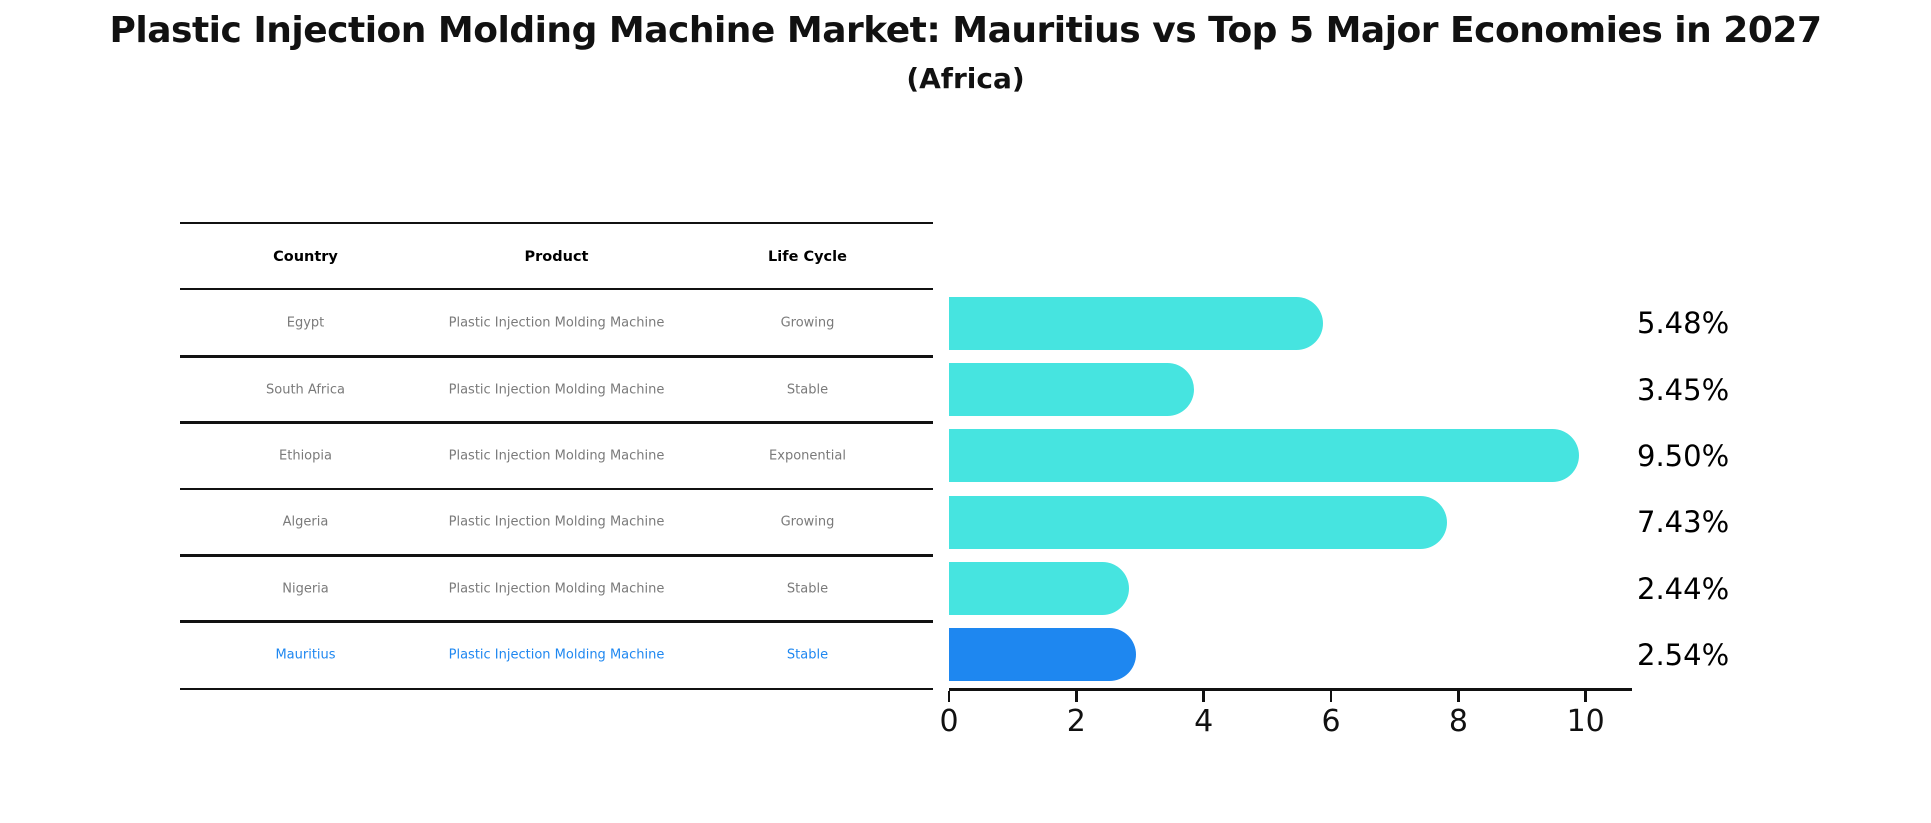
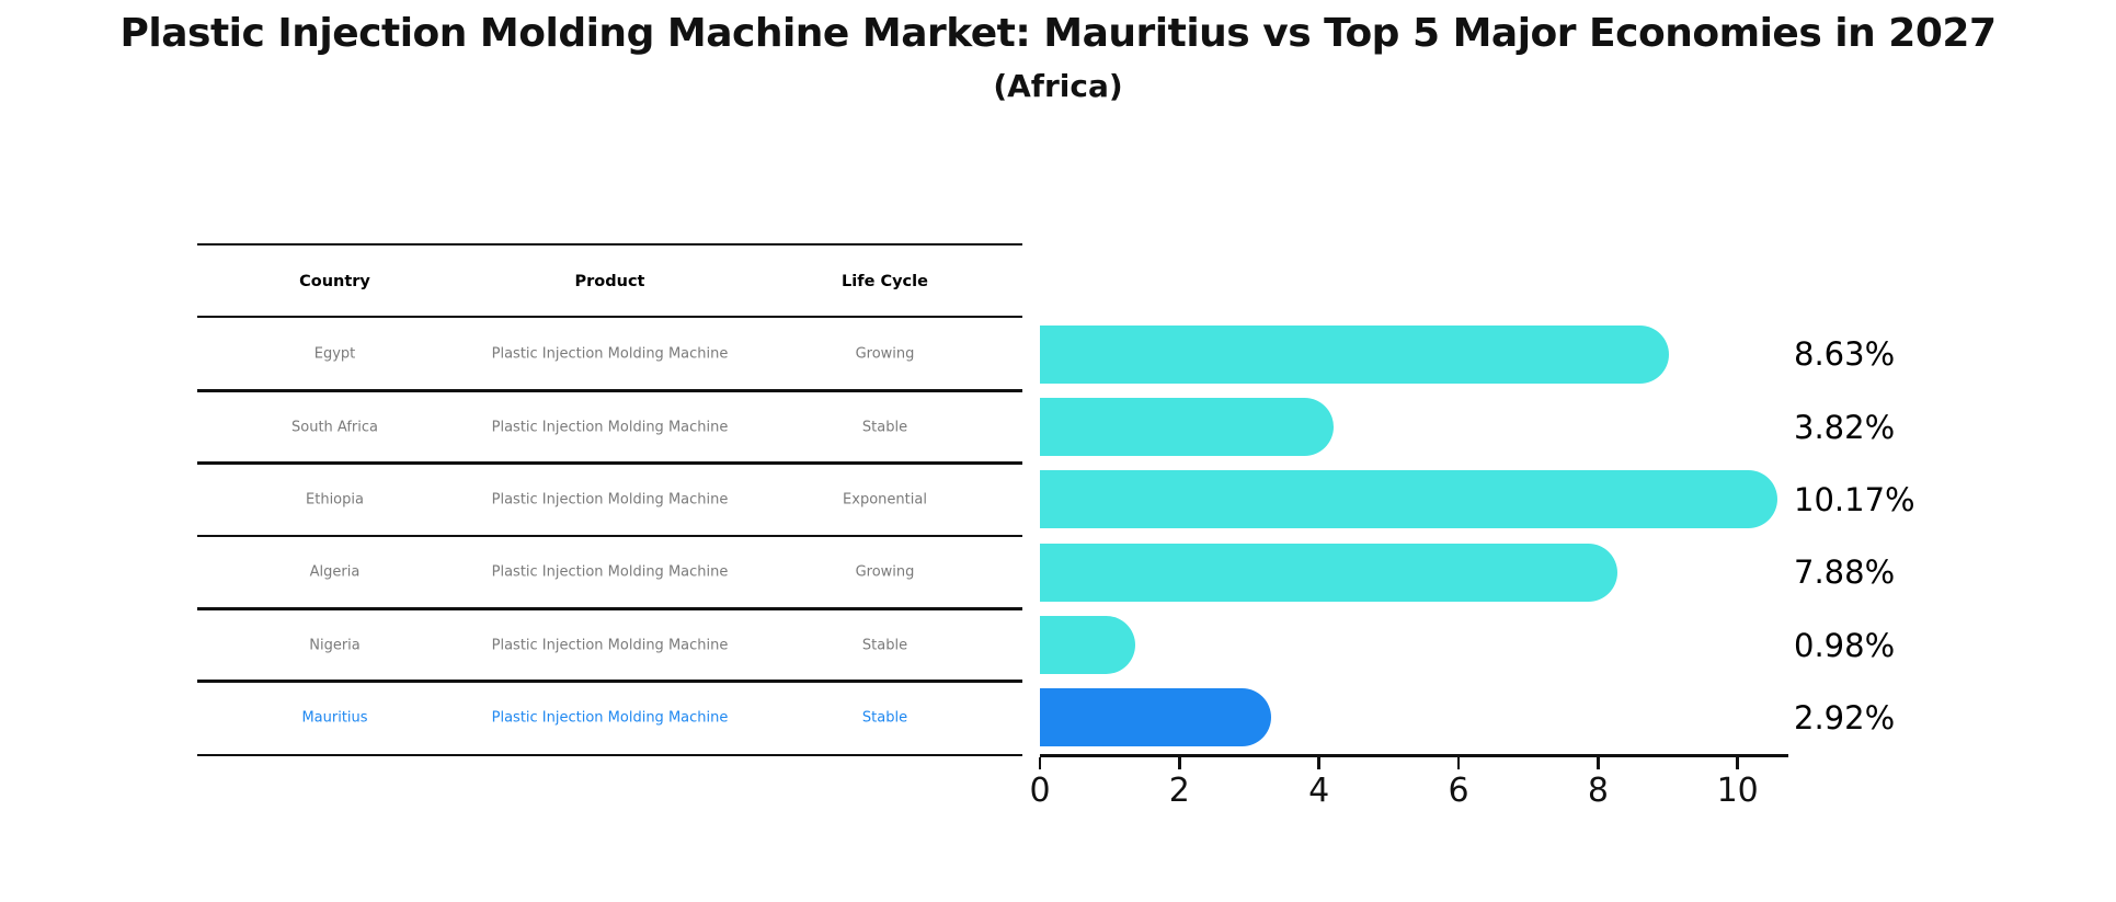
Egypt: 5.48% -> 8.63%
South Africa: 3.45% -> 3.82%
Ethiopia: 9.50% -> 10.17%
Algeria: 7.43% -> 7.88%
Nigeria: 2.44% -> 0.98%
Mauritius: 2.54% -> 2.92%
